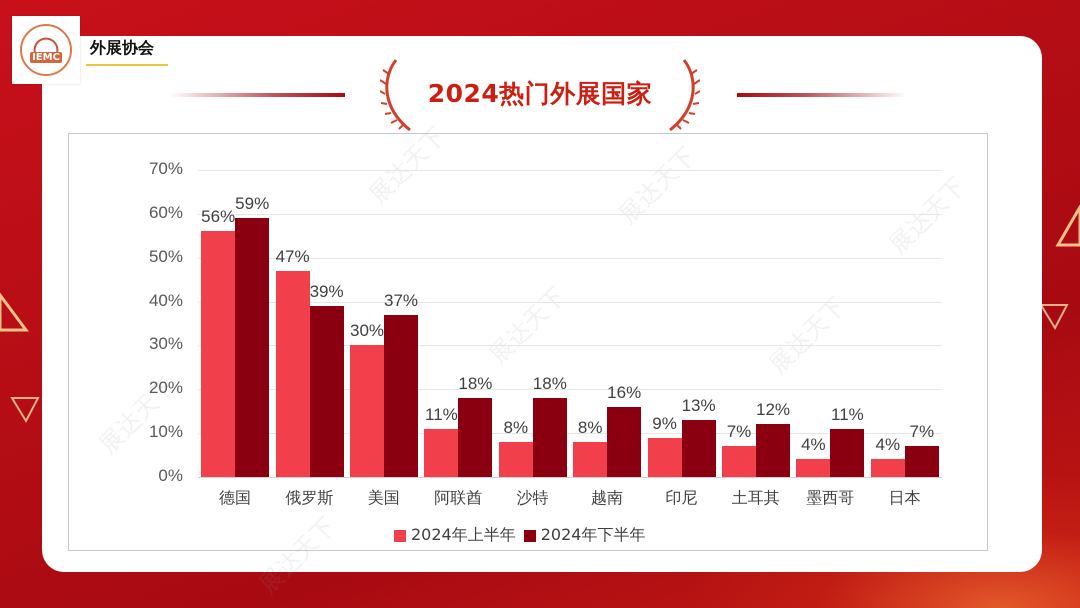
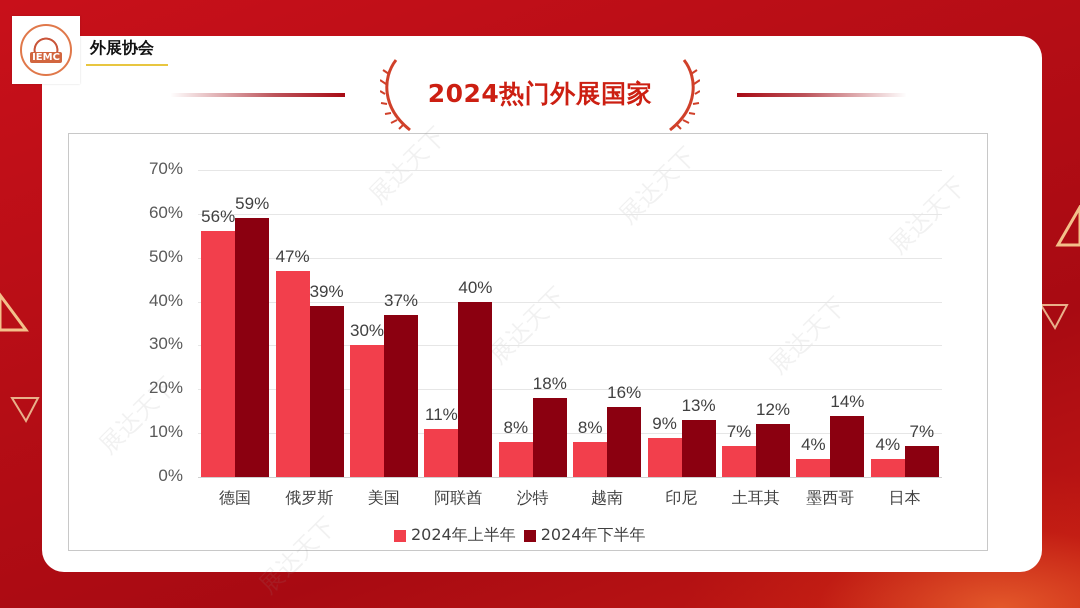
2024年下半年/阿联酋: 18% -> 40%
2024年下半年/墨西哥: 11% -> 14%
